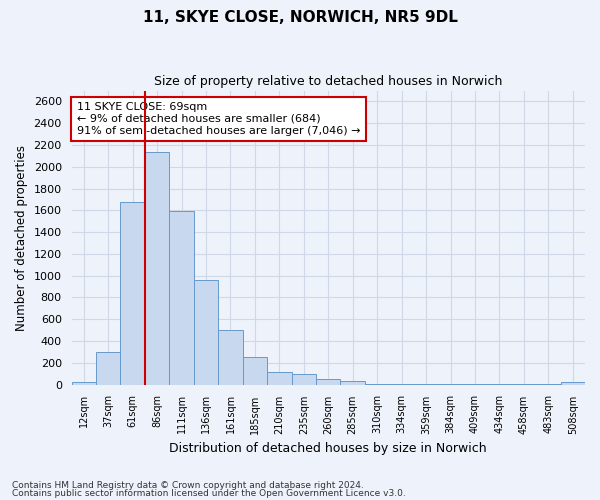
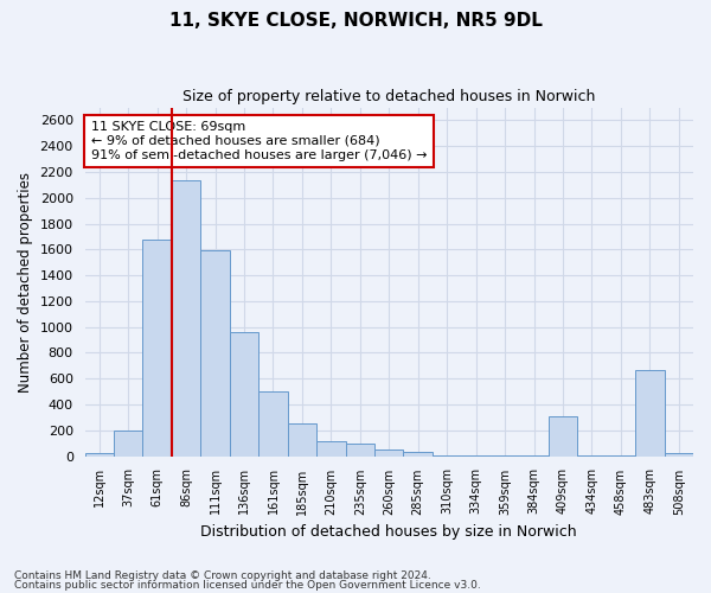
37sqm: 300 -> 200
409sqm: 0 -> 310
483sqm: 0 -> 670
